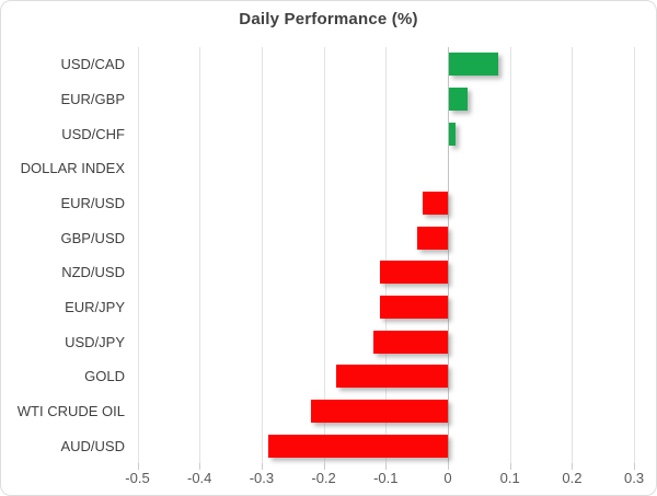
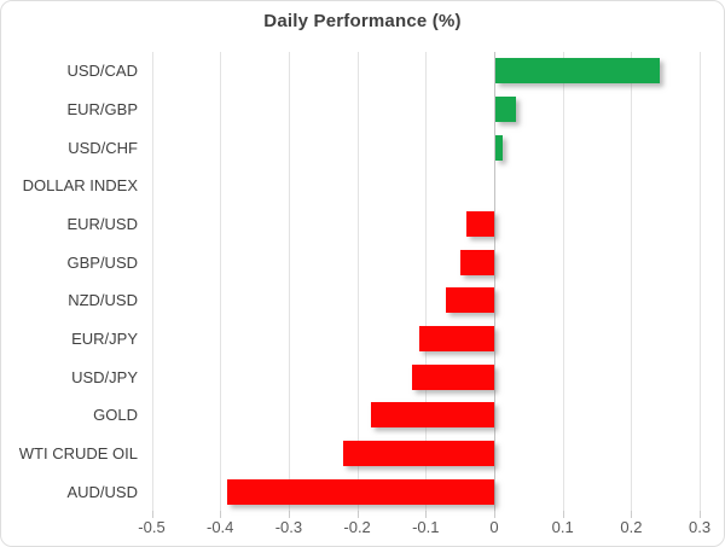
USD/CAD: 0.08 -> 0.24
NZD/USD: -0.11 -> -0.07
AUD/USD: -0.29 -> -0.39
